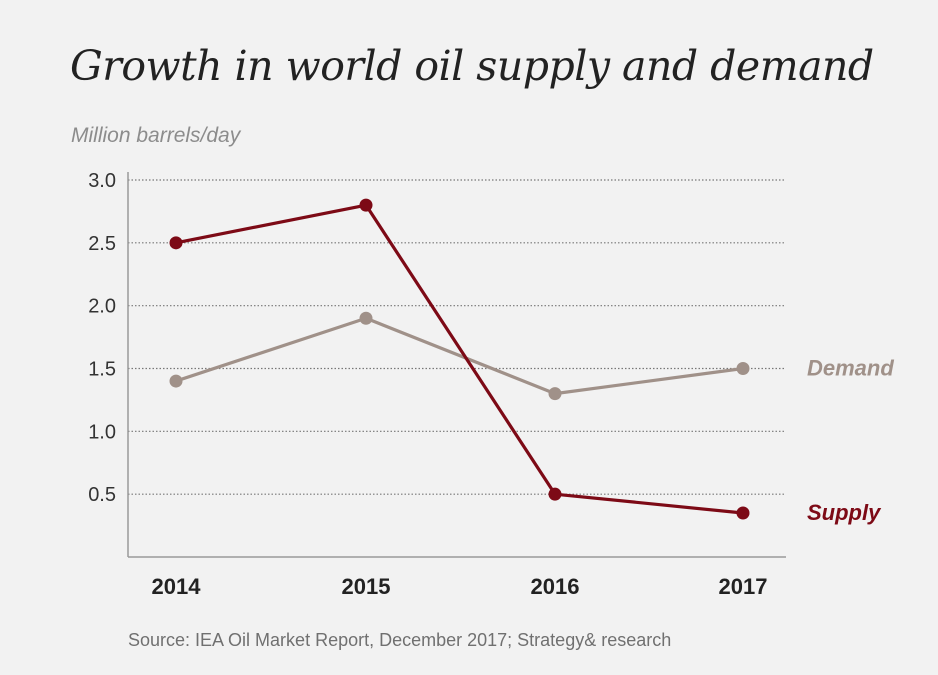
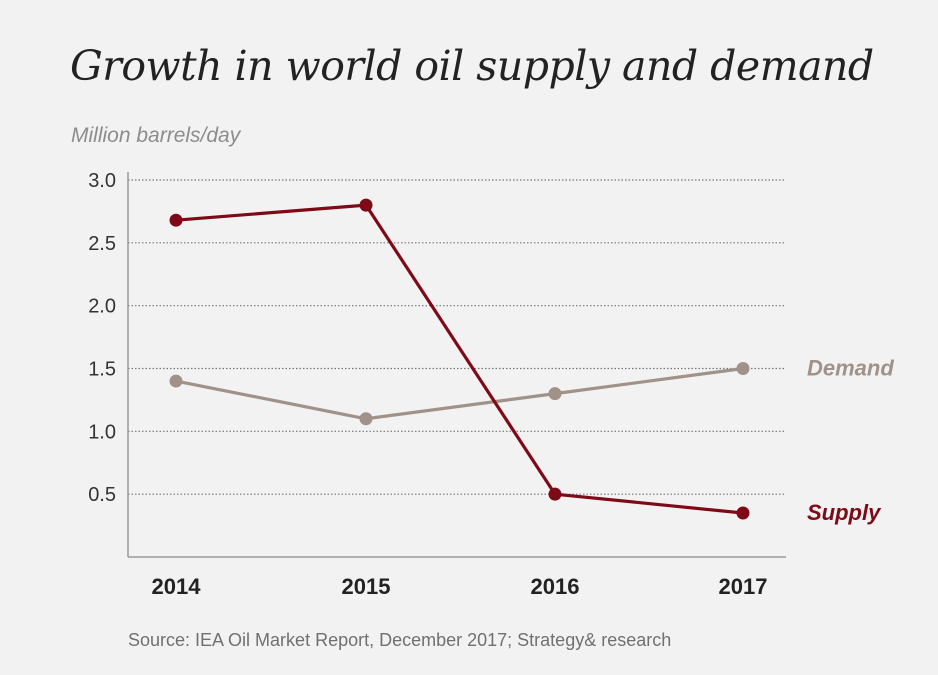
Supply/2014: 2.50 -> 2.68
Demand/2015: 1.9 -> 1.1
